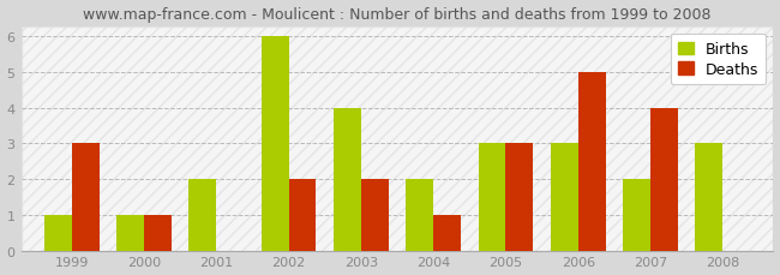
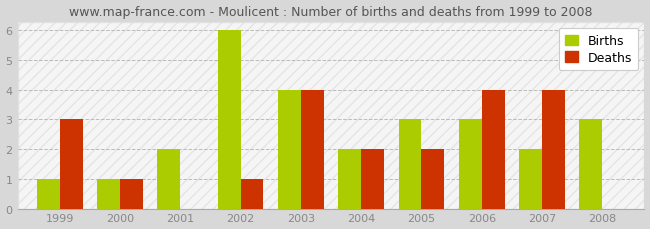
Deaths/2002: 2 -> 1
Deaths/2003: 2 -> 4
Deaths/2004: 1 -> 2
Deaths/2005: 3 -> 2
Deaths/2006: 5 -> 4
